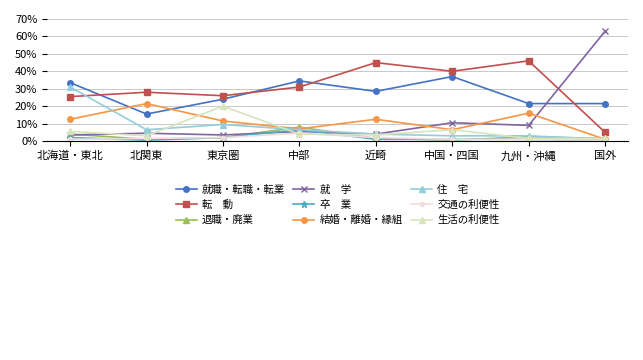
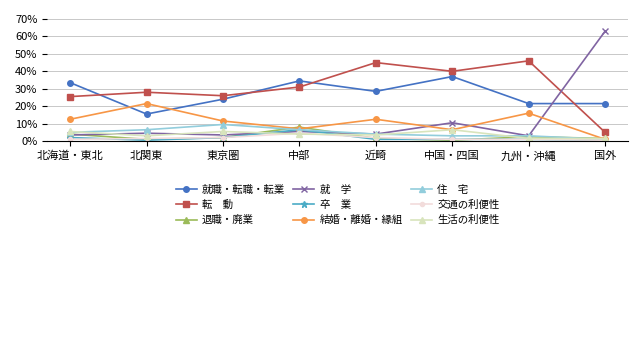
住 宅/北海道・東北: 31% -> 5%
生活の利便性/東京圏: 20% -> 6%
就 学/九州・沖縄: 9% -> 3%
